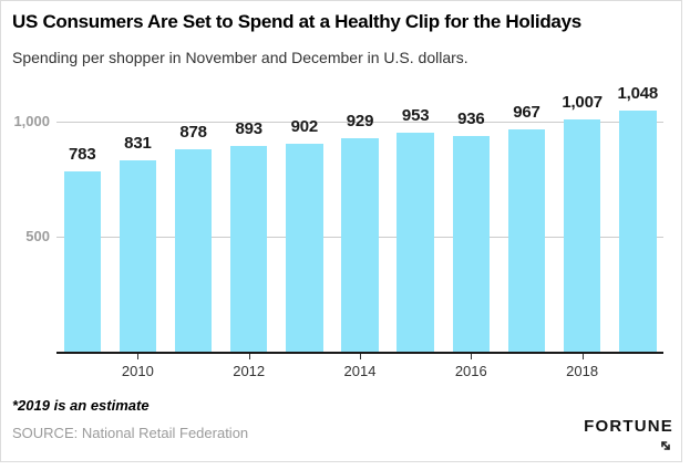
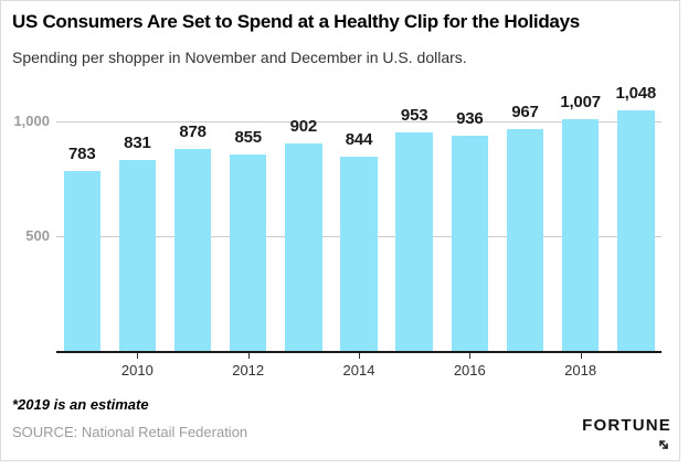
2012: 893 -> 855
2014: 929 -> 844
